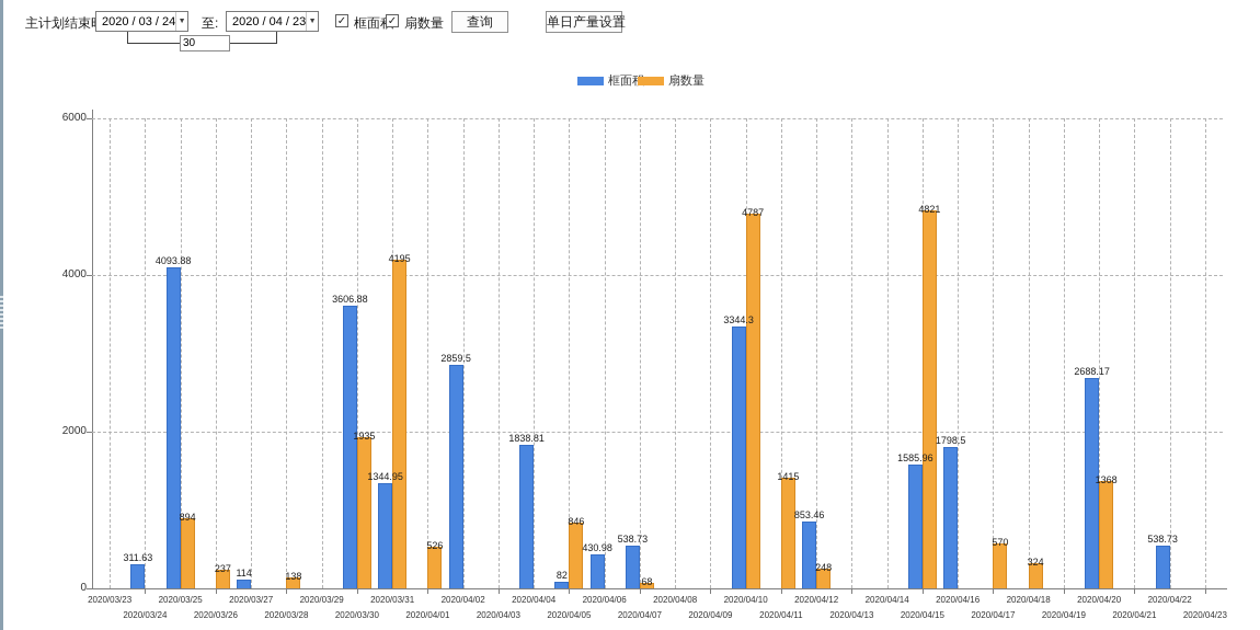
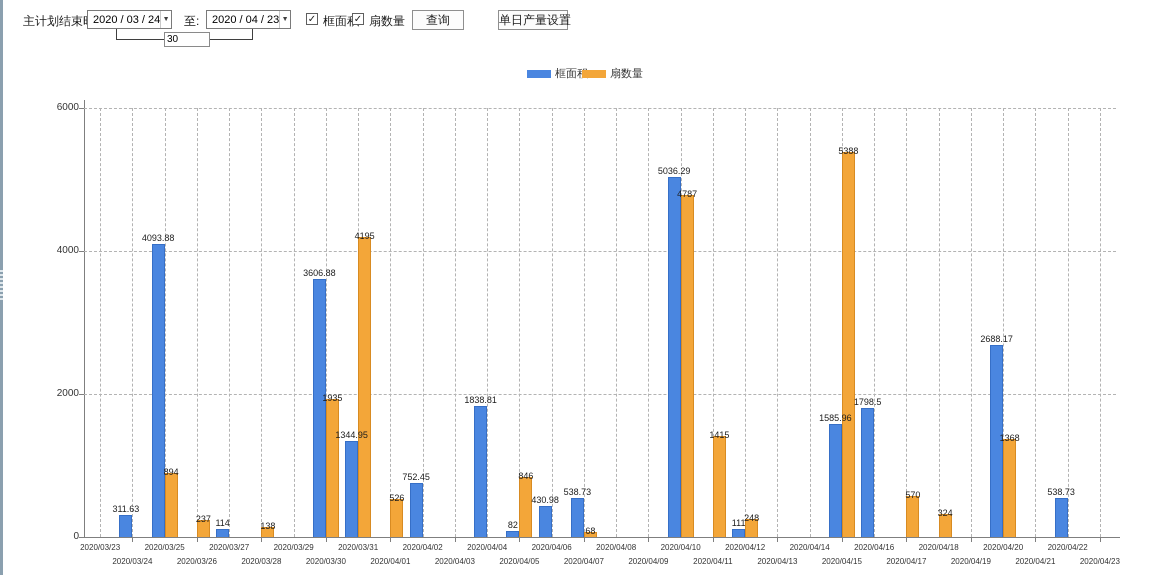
框面积/2020/04/02: 2859.5 -> 752.45
框面积/2020/04/10: 3344.3 -> 5036.29
框面积/2020/04/12: 853.46 -> 111
扇数量/2020/04/15: 4821 -> 5388
